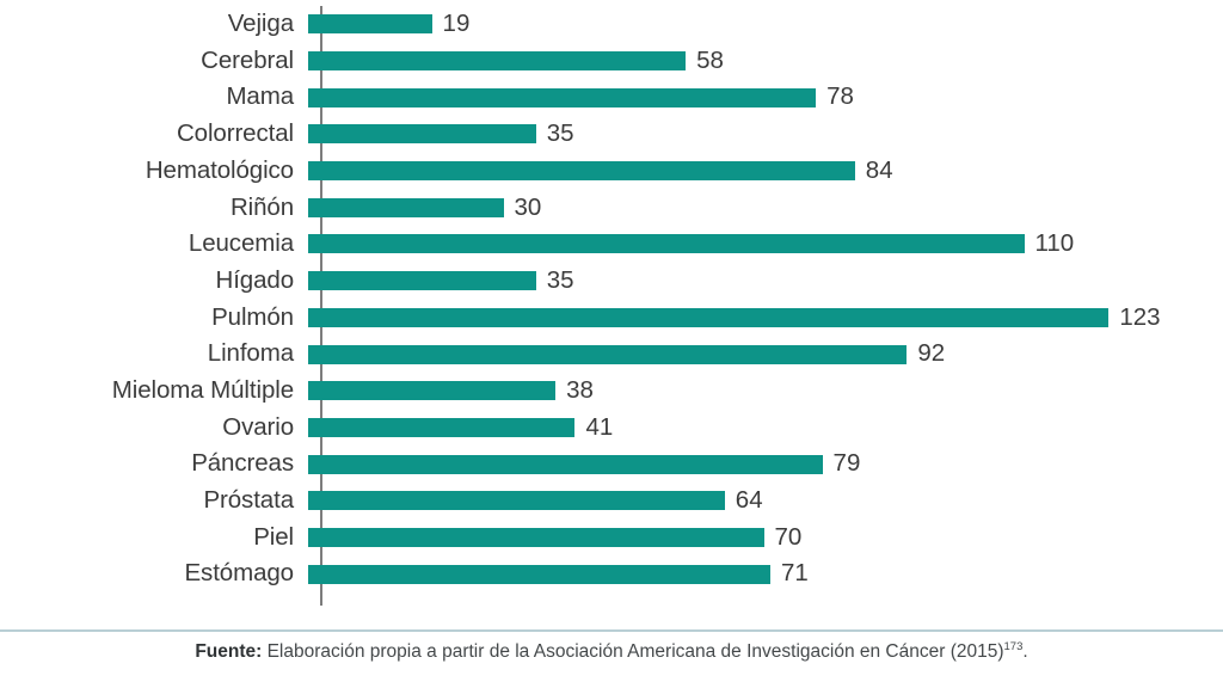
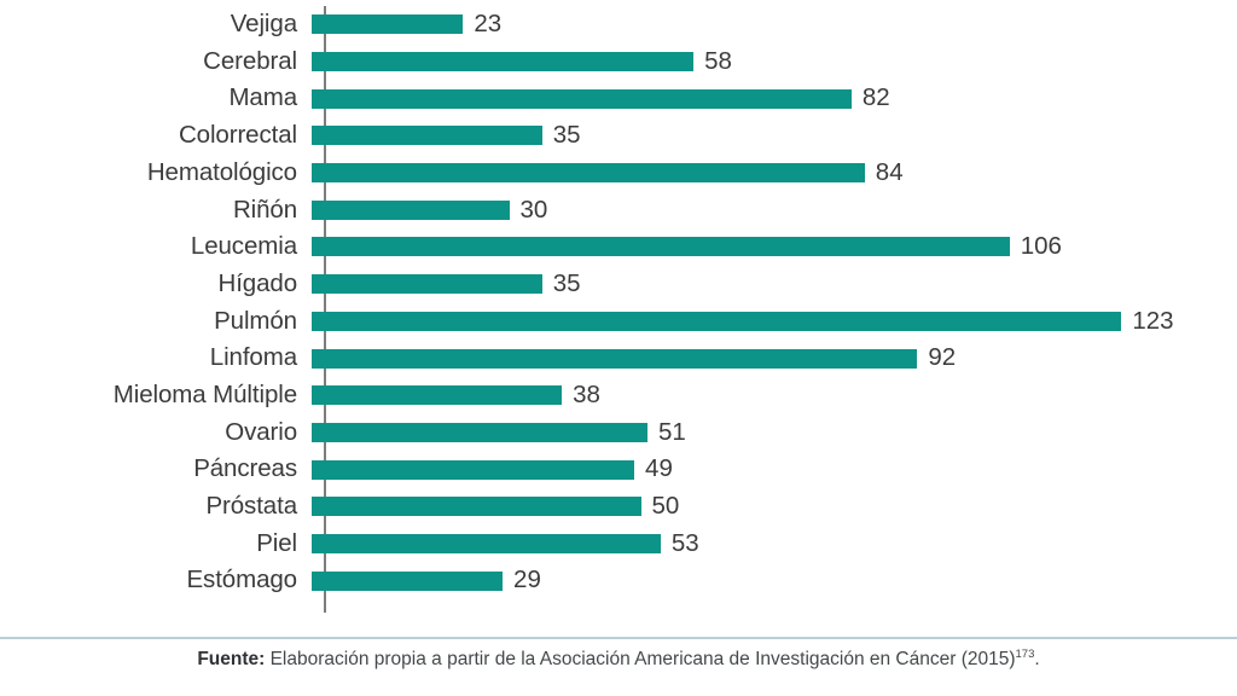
Vejiga: 19 -> 23
Mama: 78 -> 82
Leucemia: 110 -> 106
Ovario: 41 -> 51
Páncreas: 79 -> 49
Próstata: 64 -> 50
Piel: 70 -> 53
Estómago: 71 -> 29
